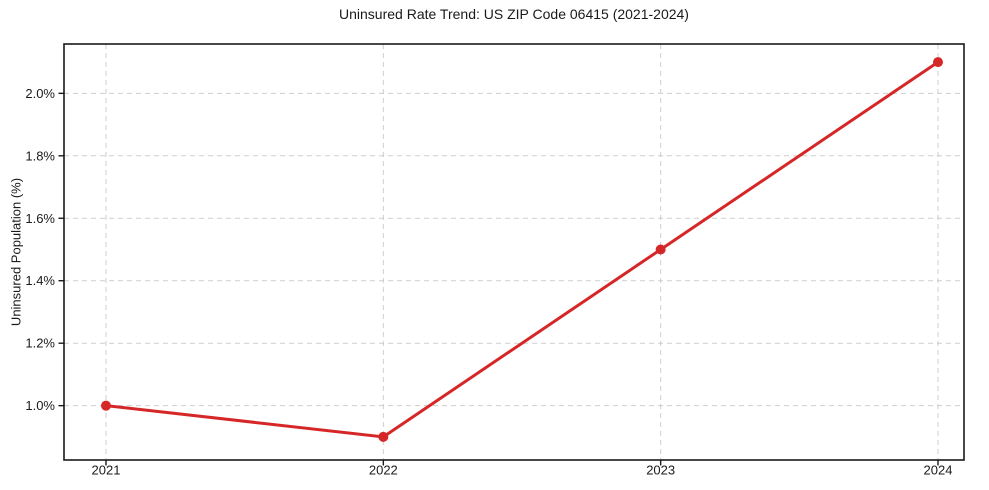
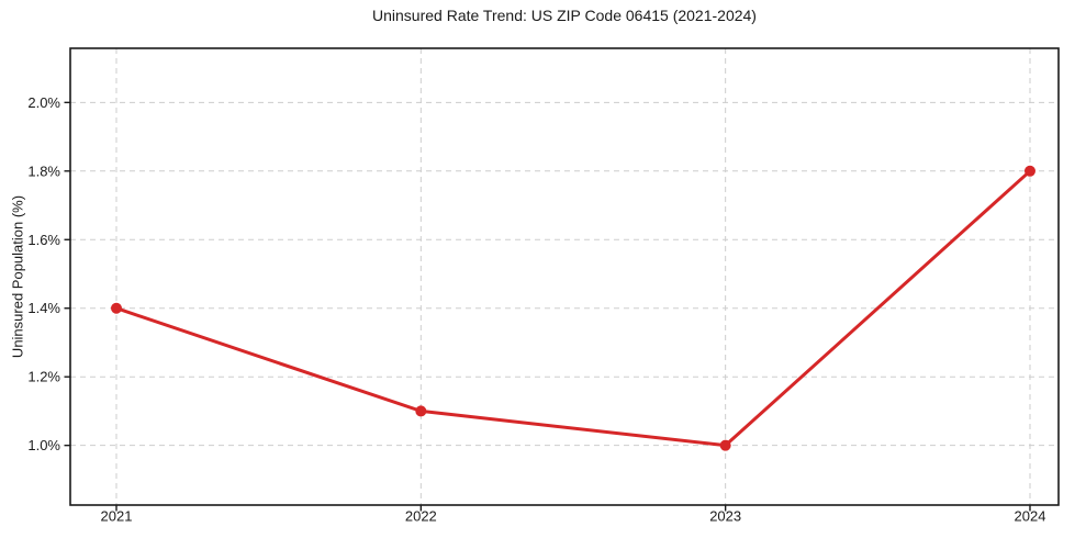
2021: 1.0% -> 1.4%
2022: 0.9% -> 1.1%
2023: 1.5% -> 1.0%
2024: 2.1% -> 1.8%
